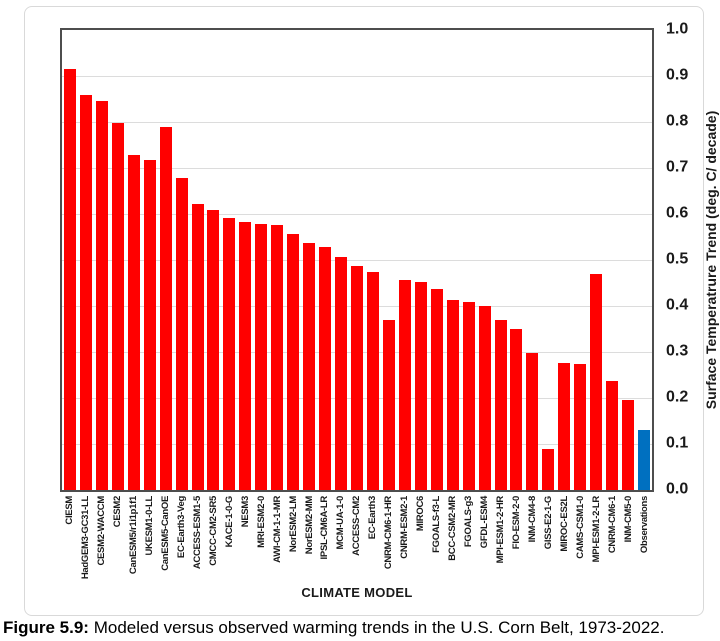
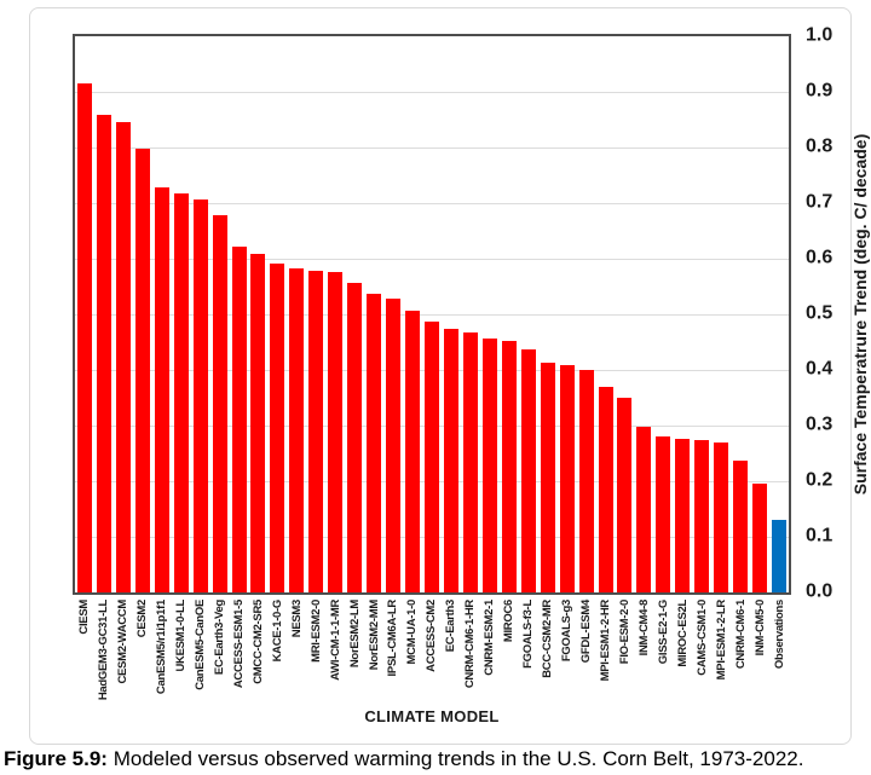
CanESM5-CanOE: 0.79 -> 0.71
CNRM-CM6-1-HR: 0.37 -> 0.47
GISS-E2-1-G: 0.09 -> 0.28
MPI-ESM1-2-LR: 0.47 -> 0.27
